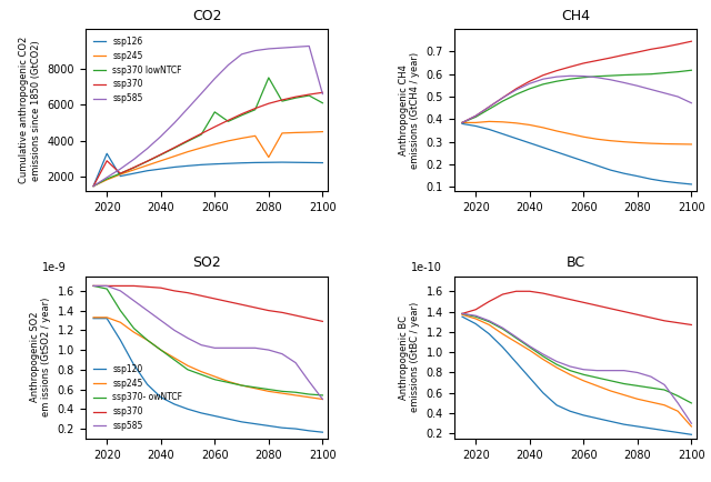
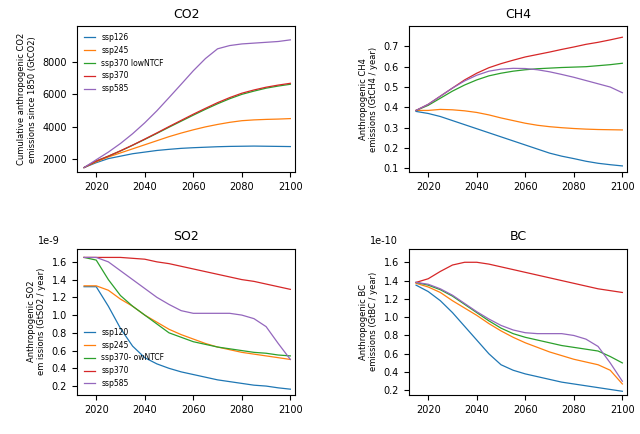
CO2/ssp126/2020: 3300 -> 1800
CO2/ssp370/2020: 2900 -> 1900
CO2/ssp370 lowNTCF/2060: 5600 -> 4700
CO2/ssp245/2080: 3100 -> 4400
CO2/ssp370 lowNTCF/2080: 7500 -> 6000
CO2/ssp370 lowNTCF/2100: 6100 -> 6600
CO2/ssp585/2100: 6600 -> 9400
